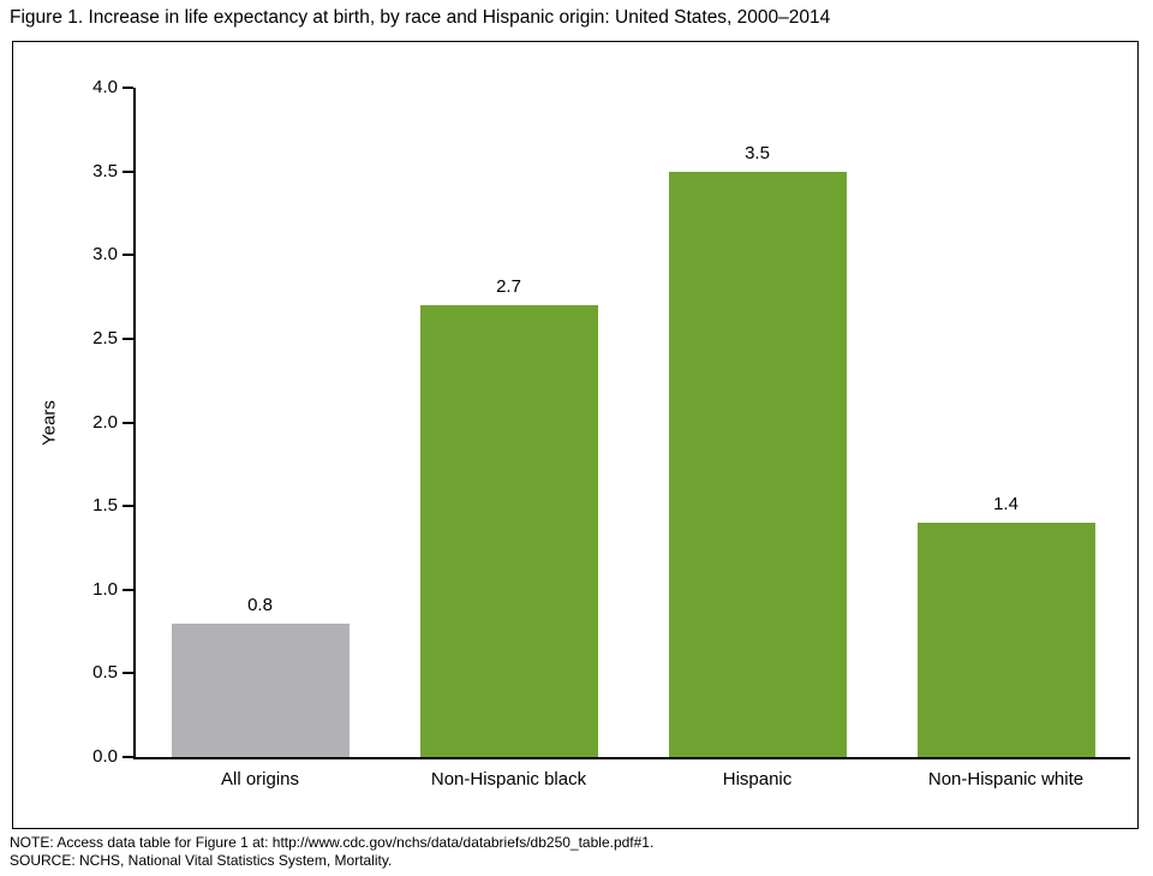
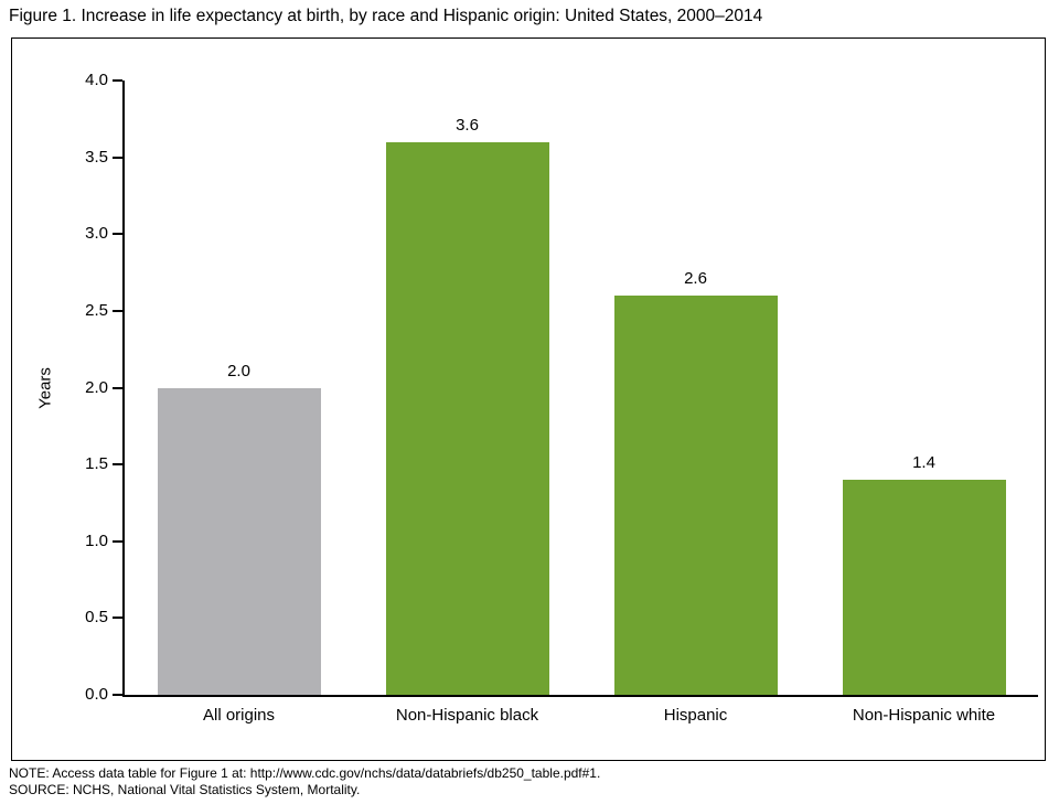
All origins: 0.8 -> 2.0
Non-Hispanic black: 2.7 -> 3.6
Hispanic: 3.5 -> 2.6
